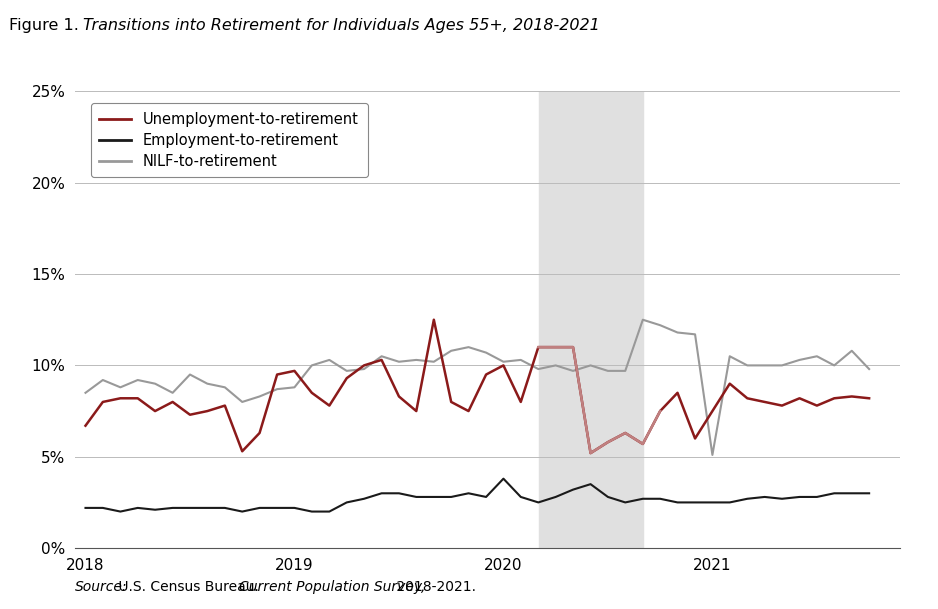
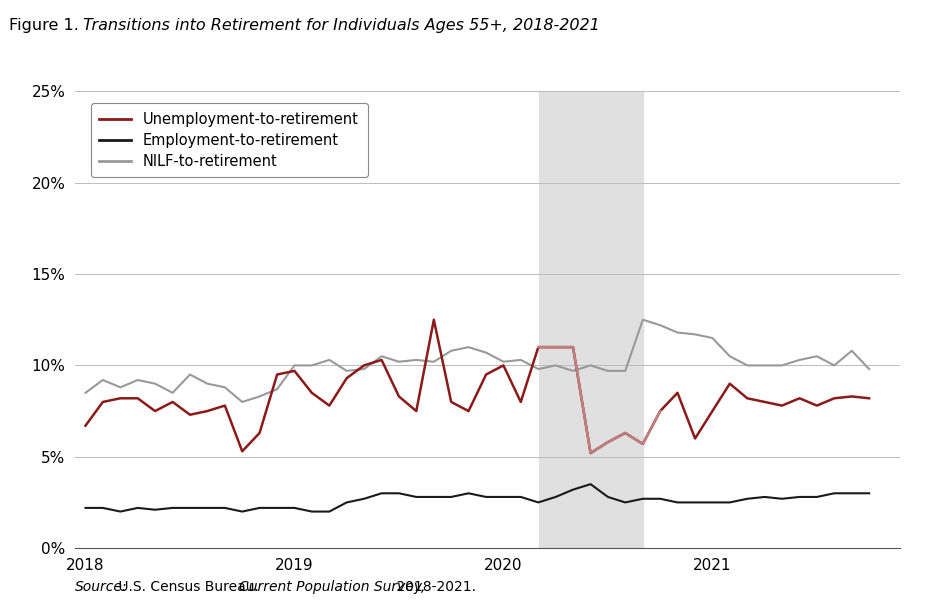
NILF-to-retirement/2019: 8.8% -> 10.0%
Employment-to-retirement/2020: 3.8% -> 2.8%
NILF-to-retirement/2021: 5.1% -> 11.5%
